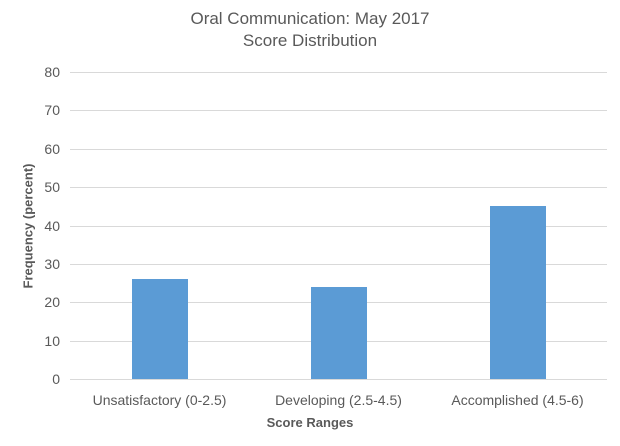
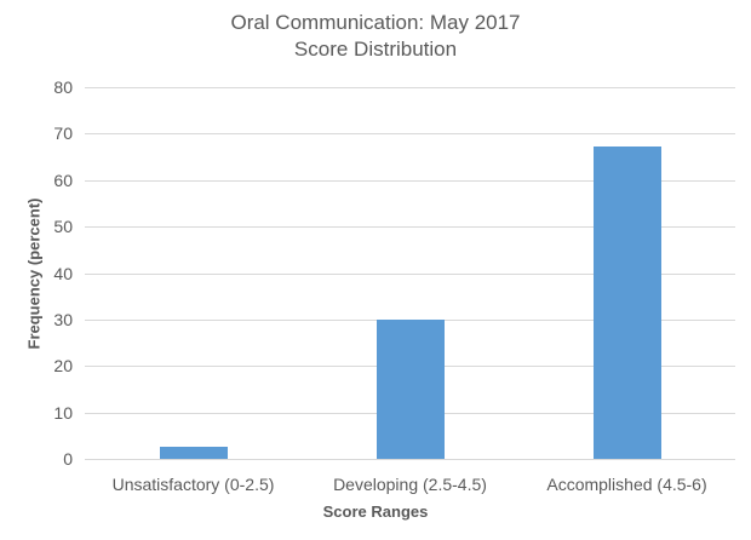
Unsatisfactory (0-2.5): 26 -> 3
Developing (2.5-4.5): 24 -> 30
Accomplished (4.5-6): 45 -> 67
